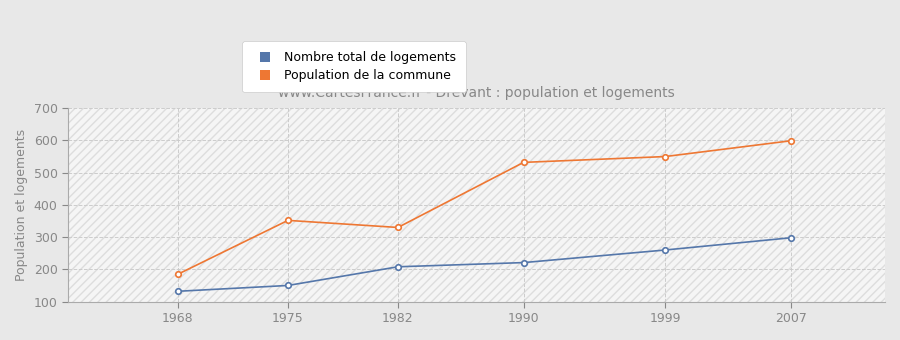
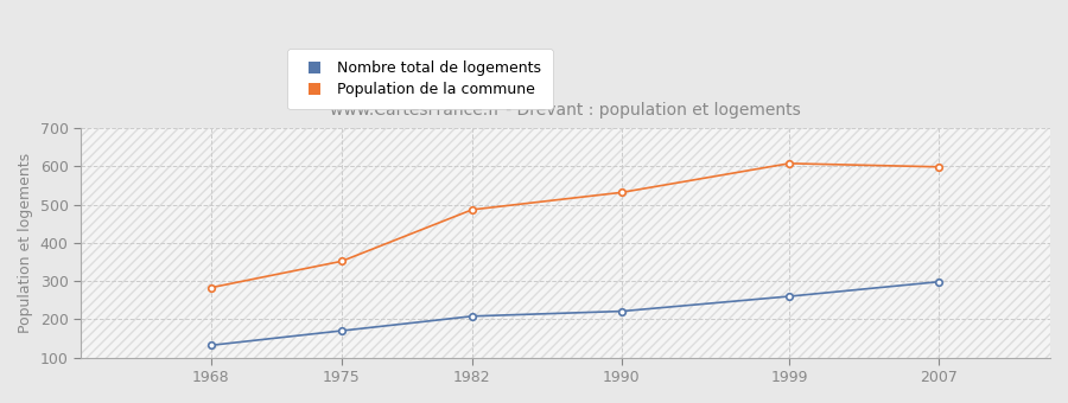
Population de la commune/1968: 185 -> 283
Nombre total de logements/1975: 150 -> 170
Population de la commune/1982: 330 -> 487
Population de la commune/1999: 550 -> 608
